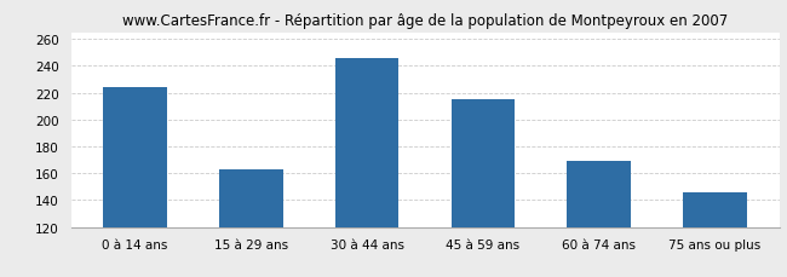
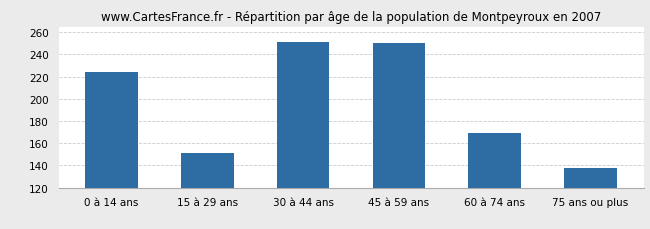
15 à 29 ans: 163 -> 151
30 à 44 ans: 246 -> 251
45 à 59 ans: 215 -> 250
75 ans ou plus: 146 -> 138
